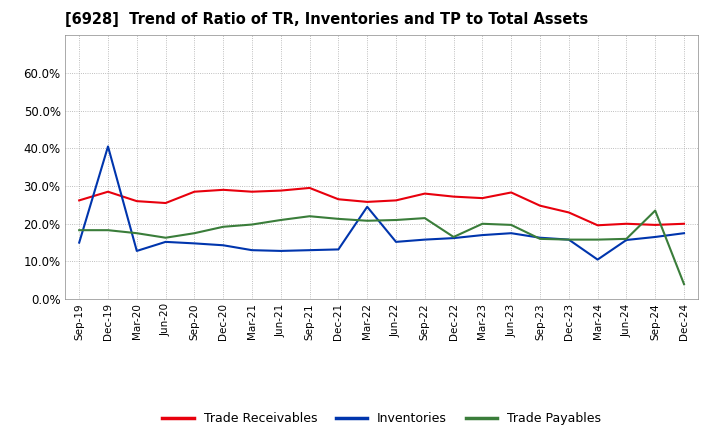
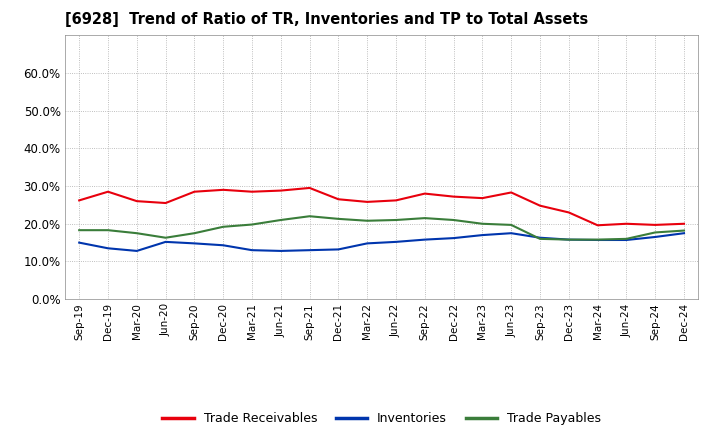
Inventories/Dec-19: 40.5% -> 13.5%
Inventories/Mar-22: 24.5% -> 14.8%
Trade Payables/Dec-22: 16.5% -> 21.0%
Inventories/Mar-24: 10.5% -> 15.7%
Trade Payables/Sep-24: 23.5% -> 17.7%
Trade Payables/Dec-24: 4.0% -> 18.2%
